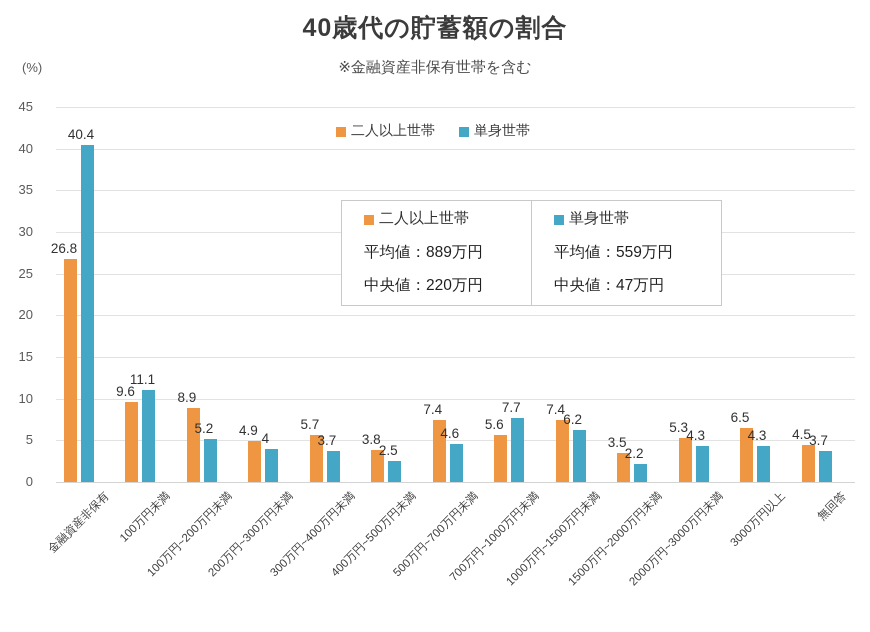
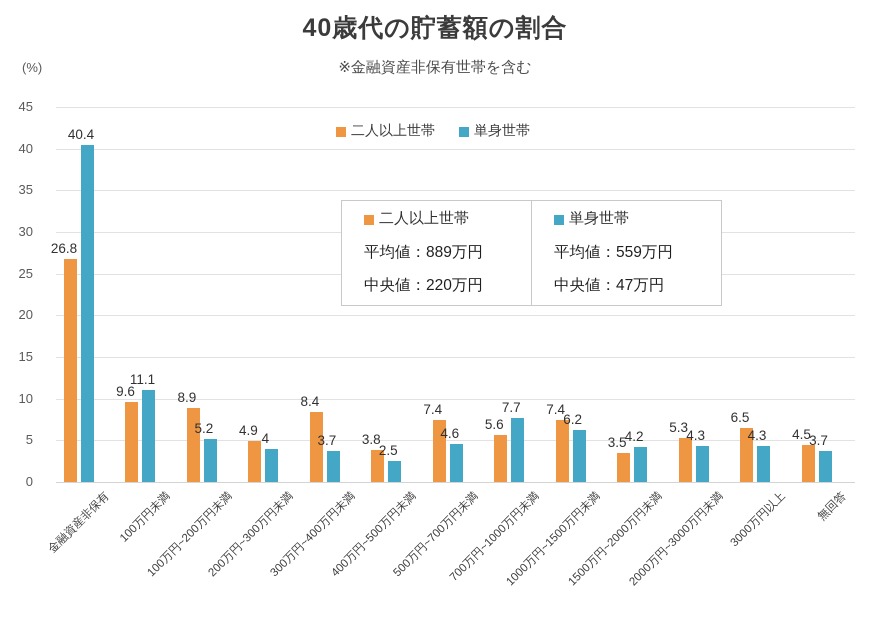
二人以上世帯/300万円~400万円未満: 5.7 -> 8.4
単身世帯/1500万円~2000万円未満: 2.2 -> 4.2
